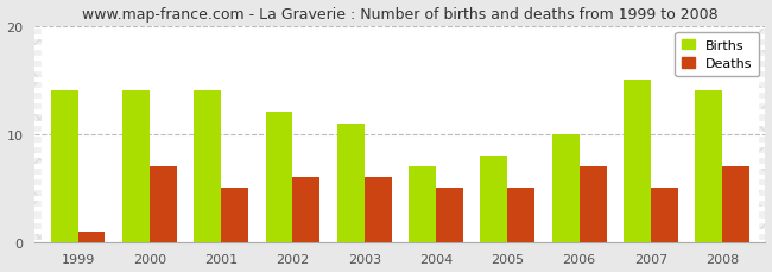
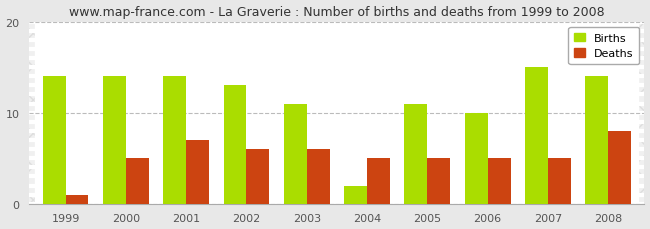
Deaths/2000: 7 -> 5
Deaths/2001: 5 -> 7
Births/2002: 12 -> 13
Births/2004: 7 -> 2
Births/2005: 8 -> 11
Deaths/2006: 7 -> 5
Deaths/2008: 7 -> 8
